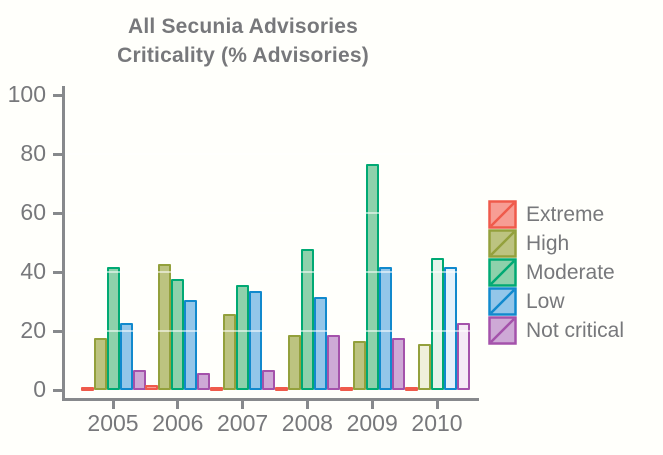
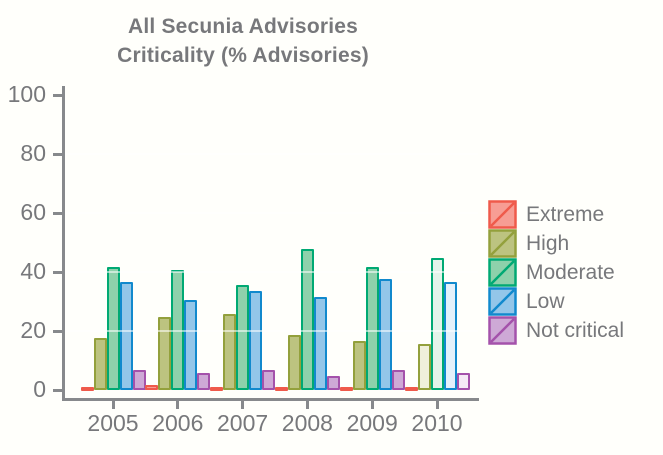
Low/2005: 22 -> 36
High/2006: 42 -> 24
Moderate/2006: 37 -> 40
Not critical/2008: 18 -> 4
Moderate/2009: 76 -> 41
Low/2009: 41 -> 37
Not critical/2009: 17 -> 6
Low/2010: 41 -> 36
Not critical/2010: 22 -> 5
